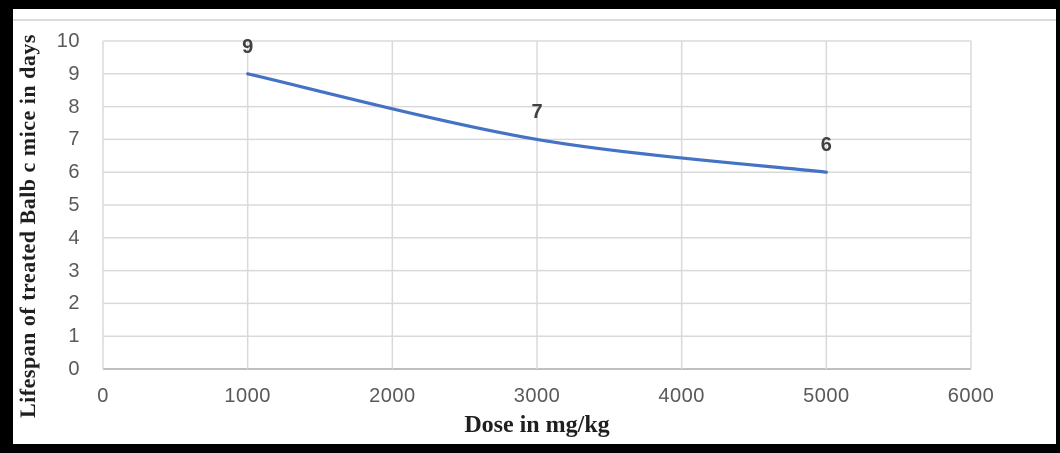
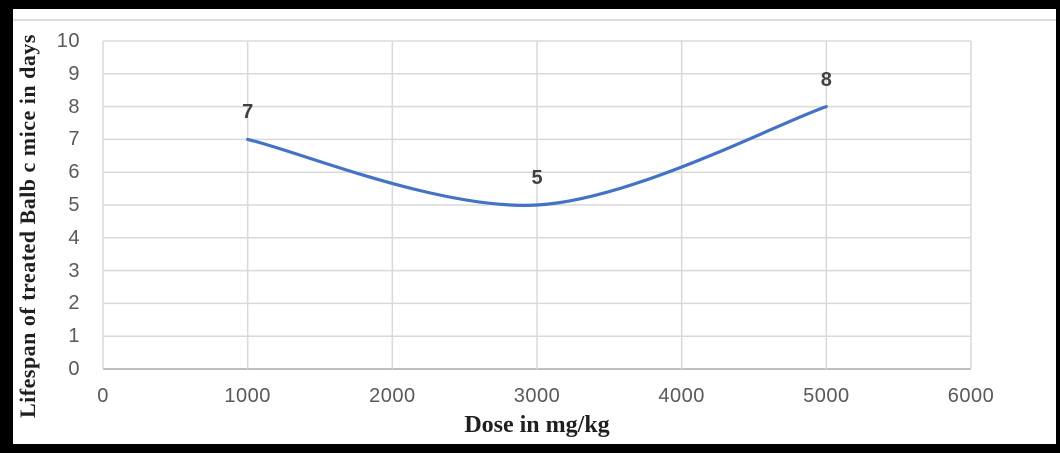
1000: 9 -> 7
3000: 7 -> 5
5000: 6 -> 8
